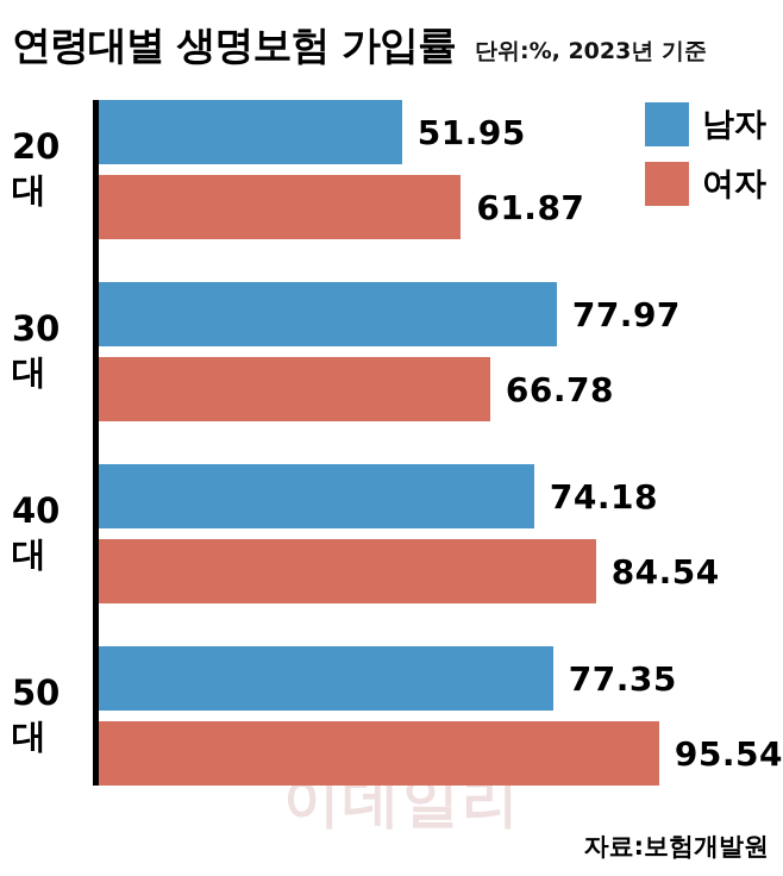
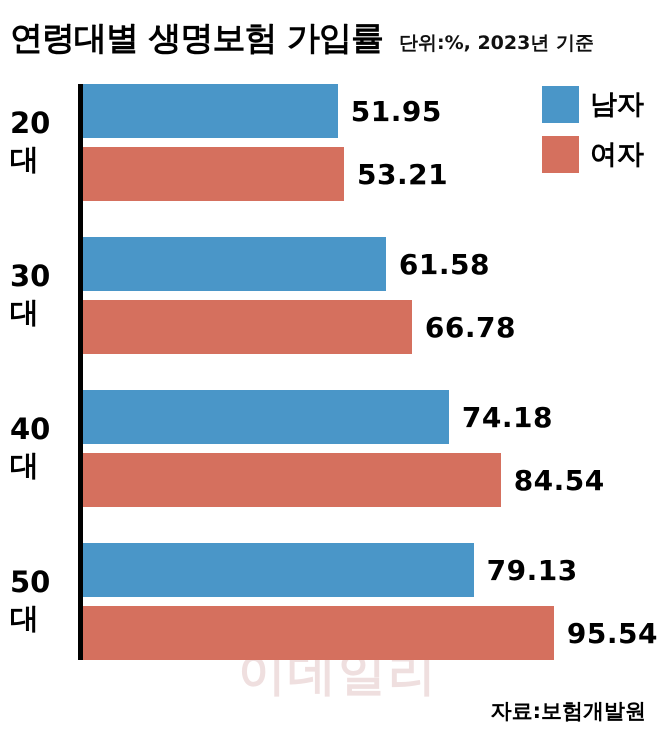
여자/20대: 61.87 -> 53.21
남자/30대: 77.97 -> 61.58
남자/50대: 77.35 -> 79.13
